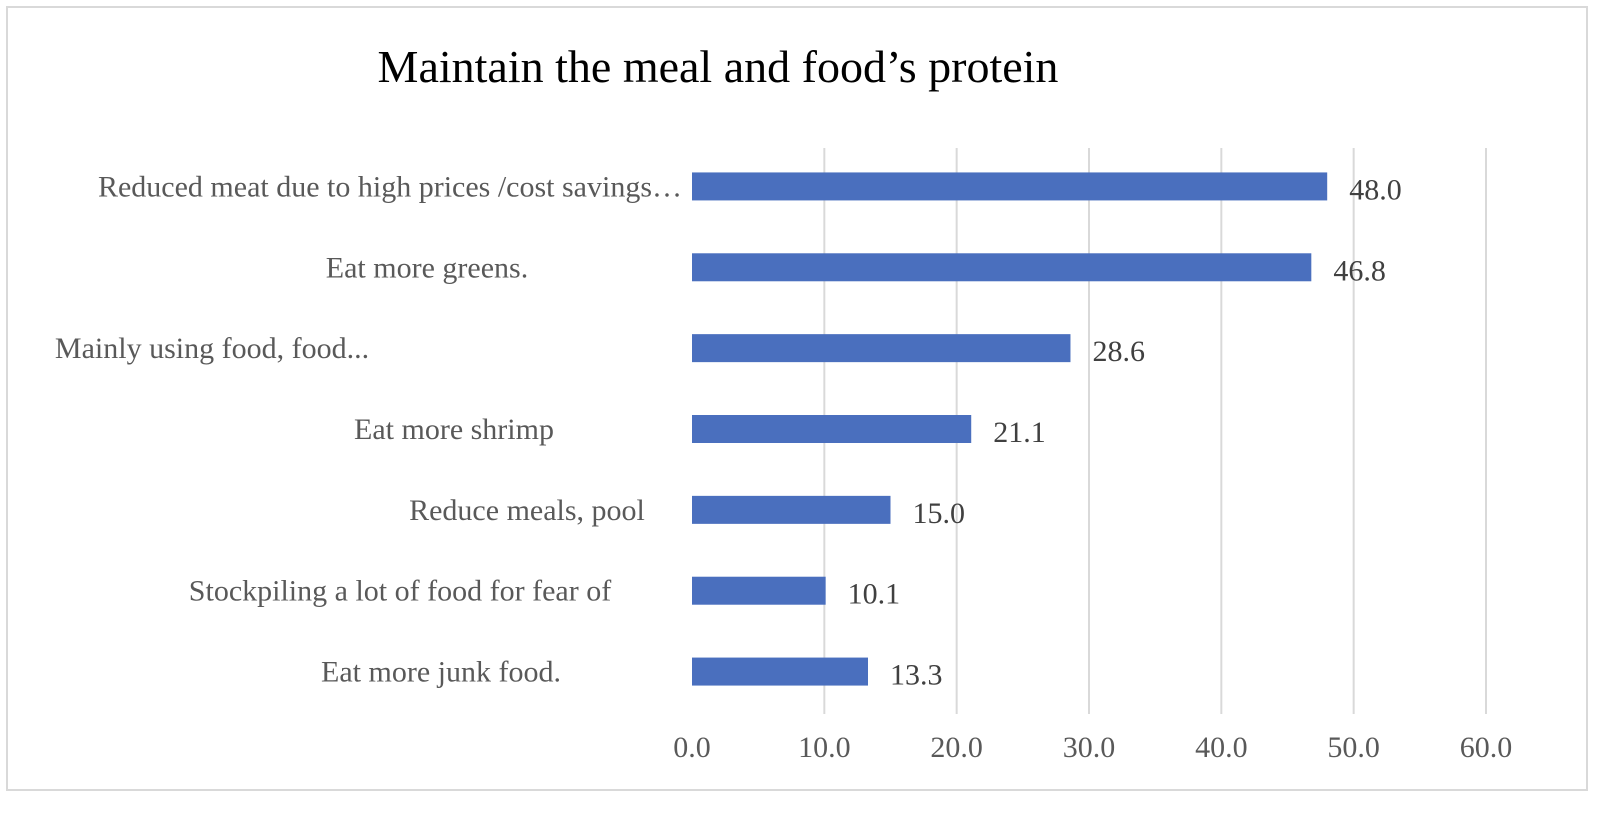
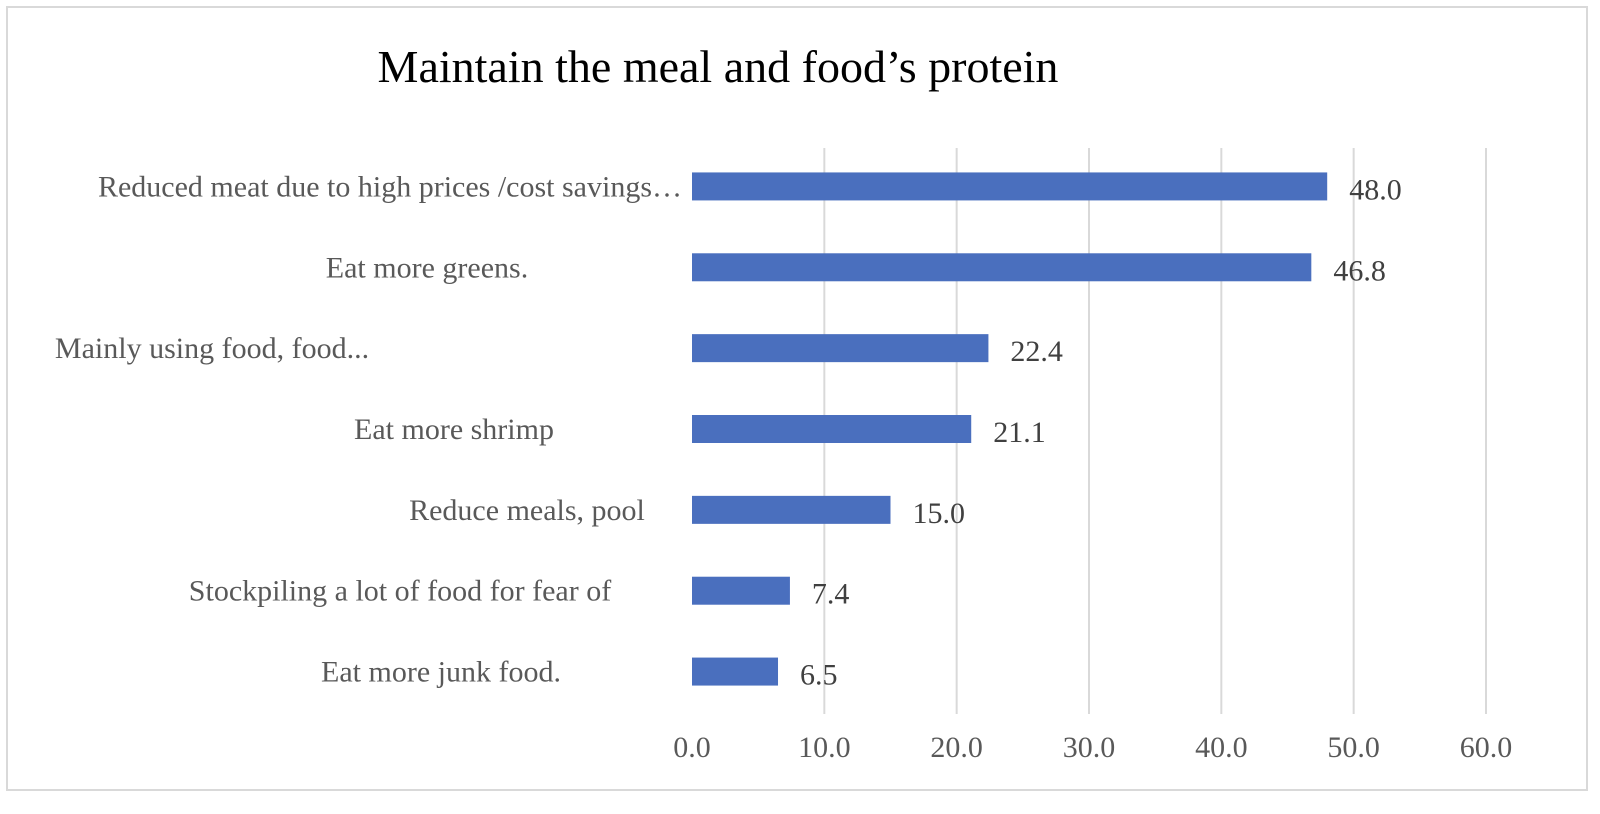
Mainly using food, food...: 28.6 -> 22.4
Stockpiling a lot of food for fear of: 10.1 -> 7.4
Eat more junk food.: 13.3 -> 6.5
